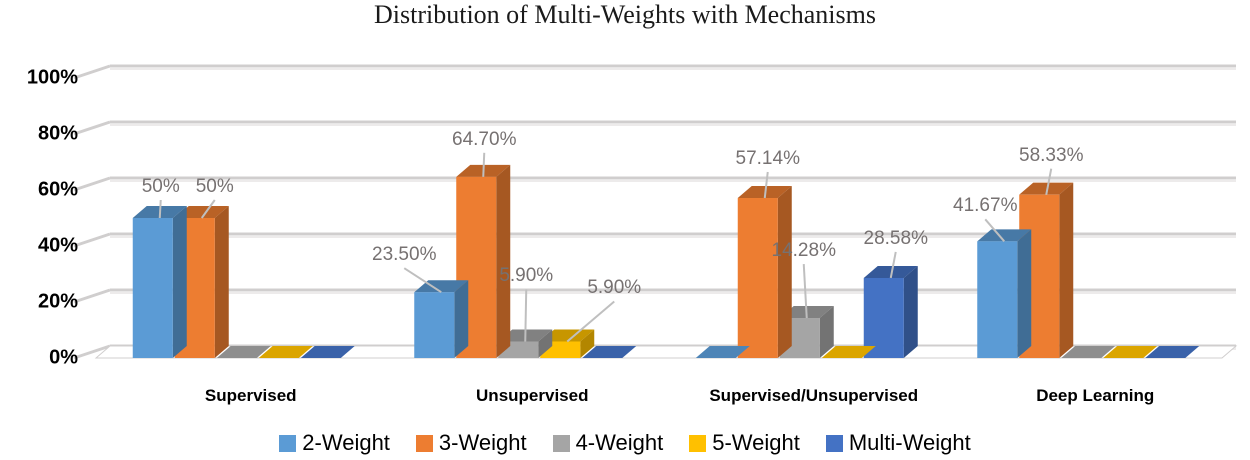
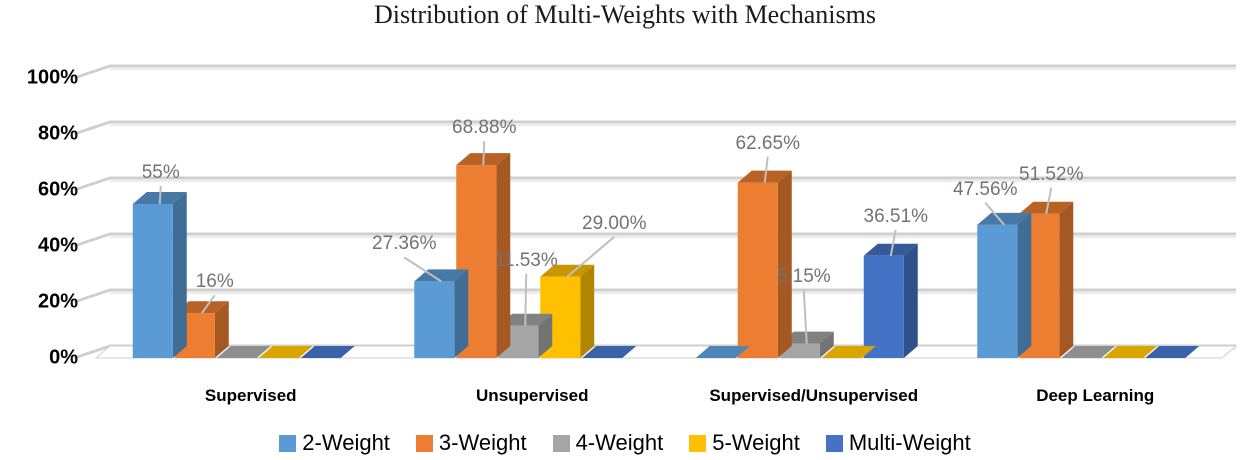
2-Weight/Supervised: 50% -> 55%
3-Weight/Supervised: 50% -> 16%
2-Weight/Unsupervised: 23.50% -> 27.36%
3-Weight/Unsupervised: 64.70% -> 68.88%
4-Weight/Unsupervised: 5.90% -> 11.53%
5-Weight/Unsupervised: 5.90% -> 29.00%
3-Weight/Supervised/Unsupervised: 57.14% -> 62.65%
4-Weight/Supervised/Unsupervised: 14.28% -> 5.15%
Multi-Weight/Supervised/Unsupervised: 28.58% -> 36.51%
2-Weight/Deep Learning: 41.67% -> 47.56%
3-Weight/Deep Learning: 58.33% -> 51.52%
